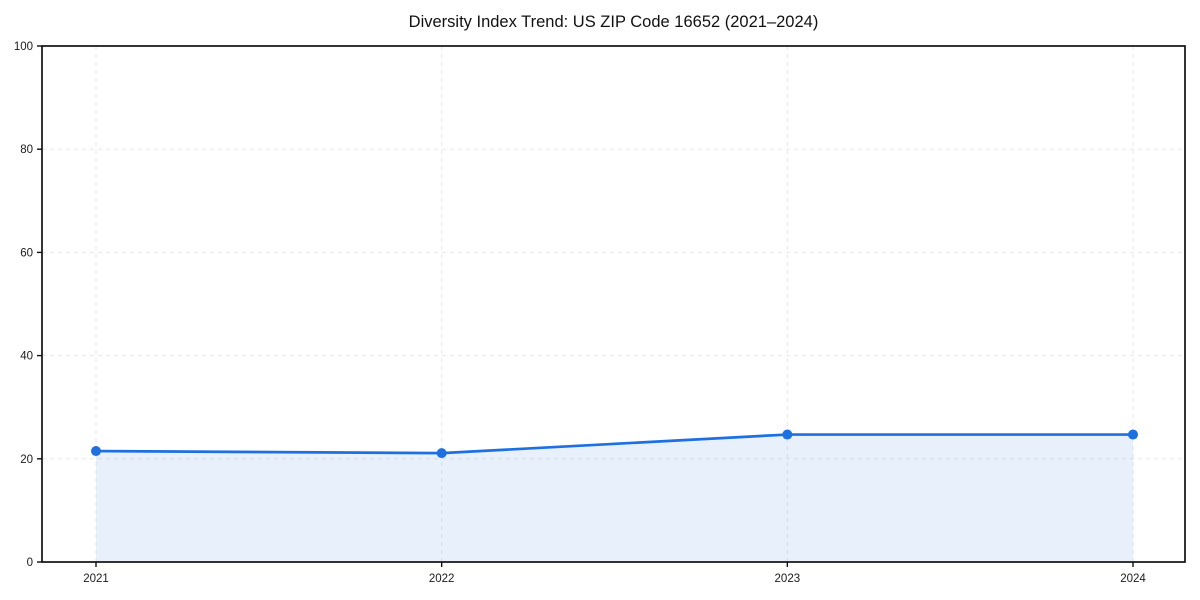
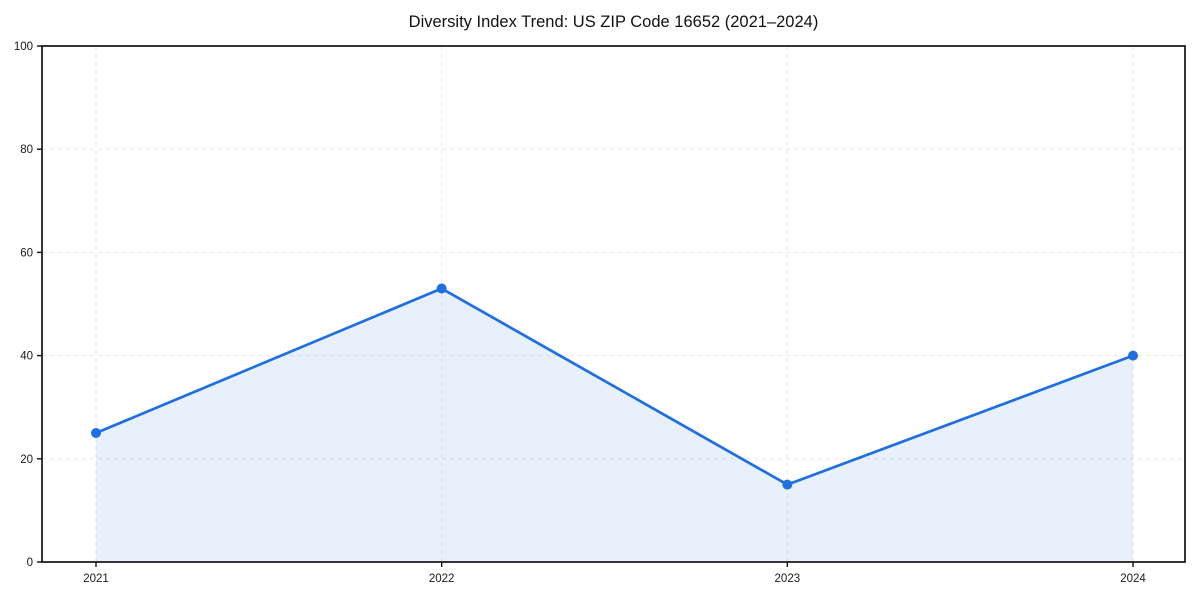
2021: 22 -> 25
2022: 21 -> 53
2023: 25 -> 15
2024: 25 -> 40
